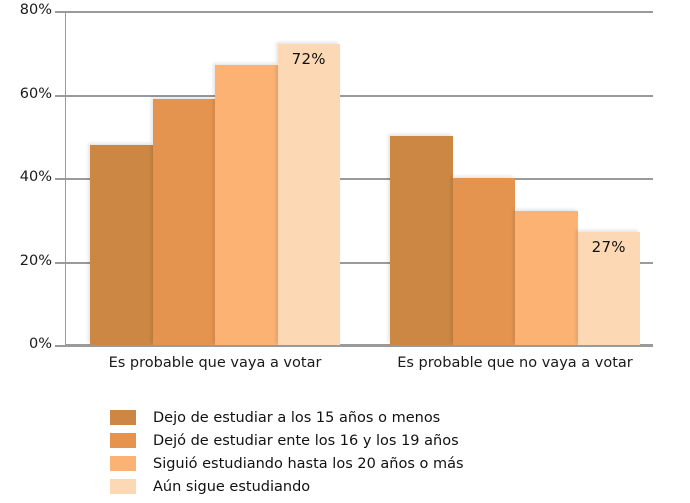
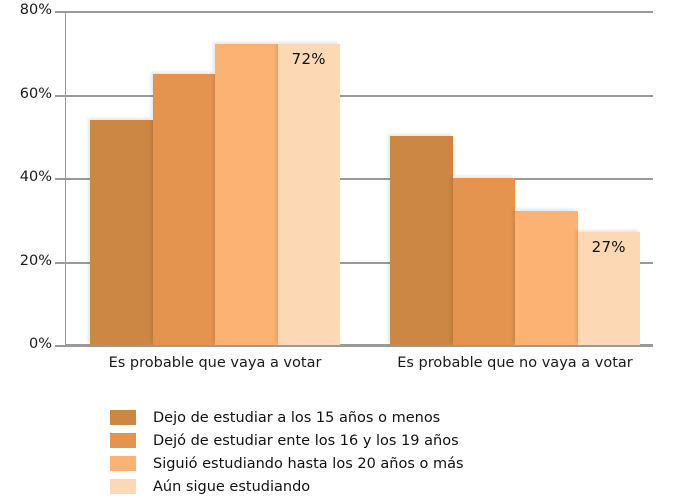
Dejo de estudiar a los 15 años o menos/Es probable que vaya a votar: 48% -> 54%
Dejó de estudiar ente los 16 y los 19 años/Es probable que vaya a votar: 59% -> 65%
Siguió estudiando hasta los 20 años o más/Es probable que vaya a votar: 67% -> 72%
